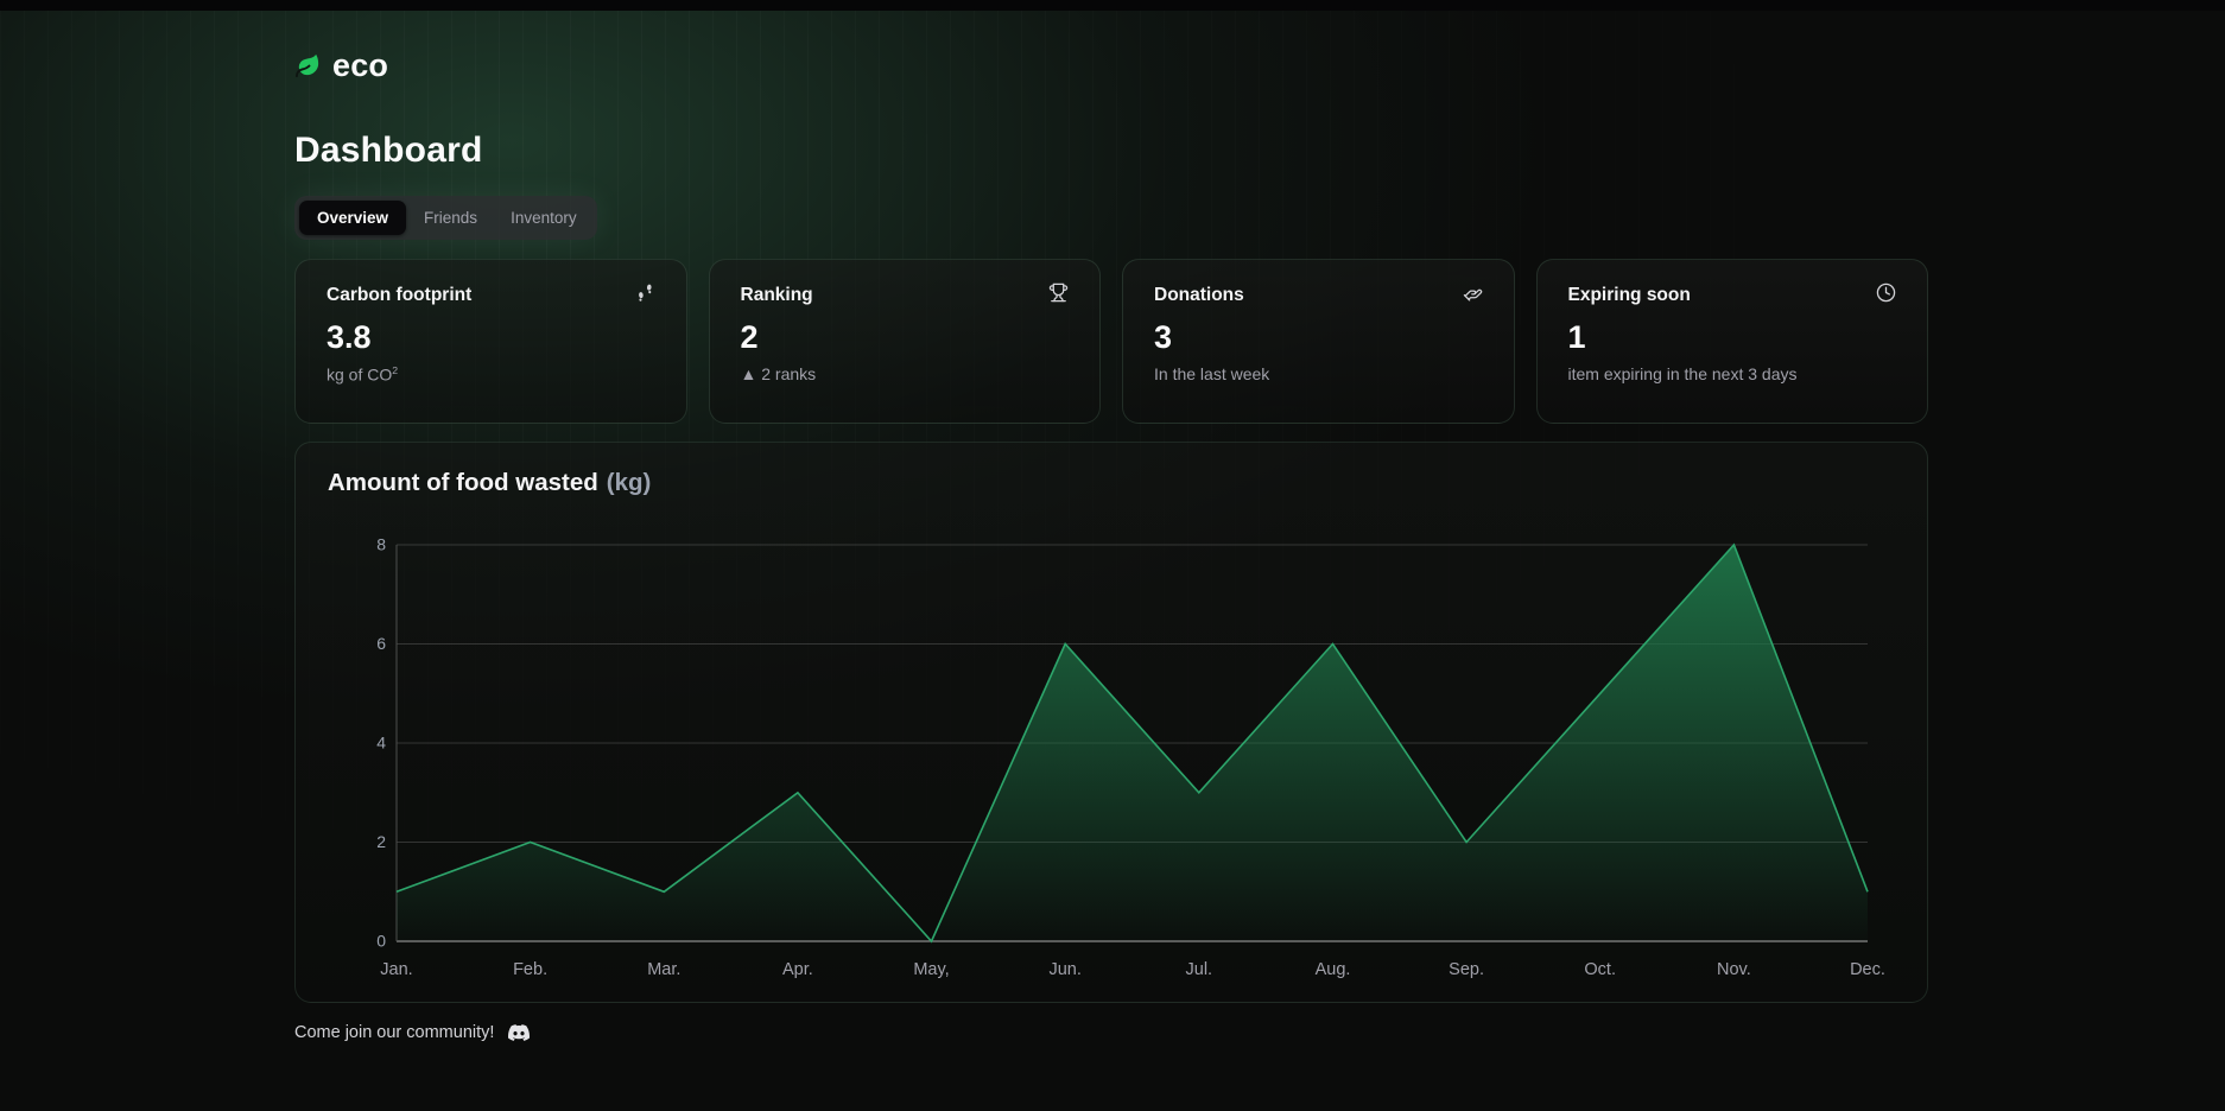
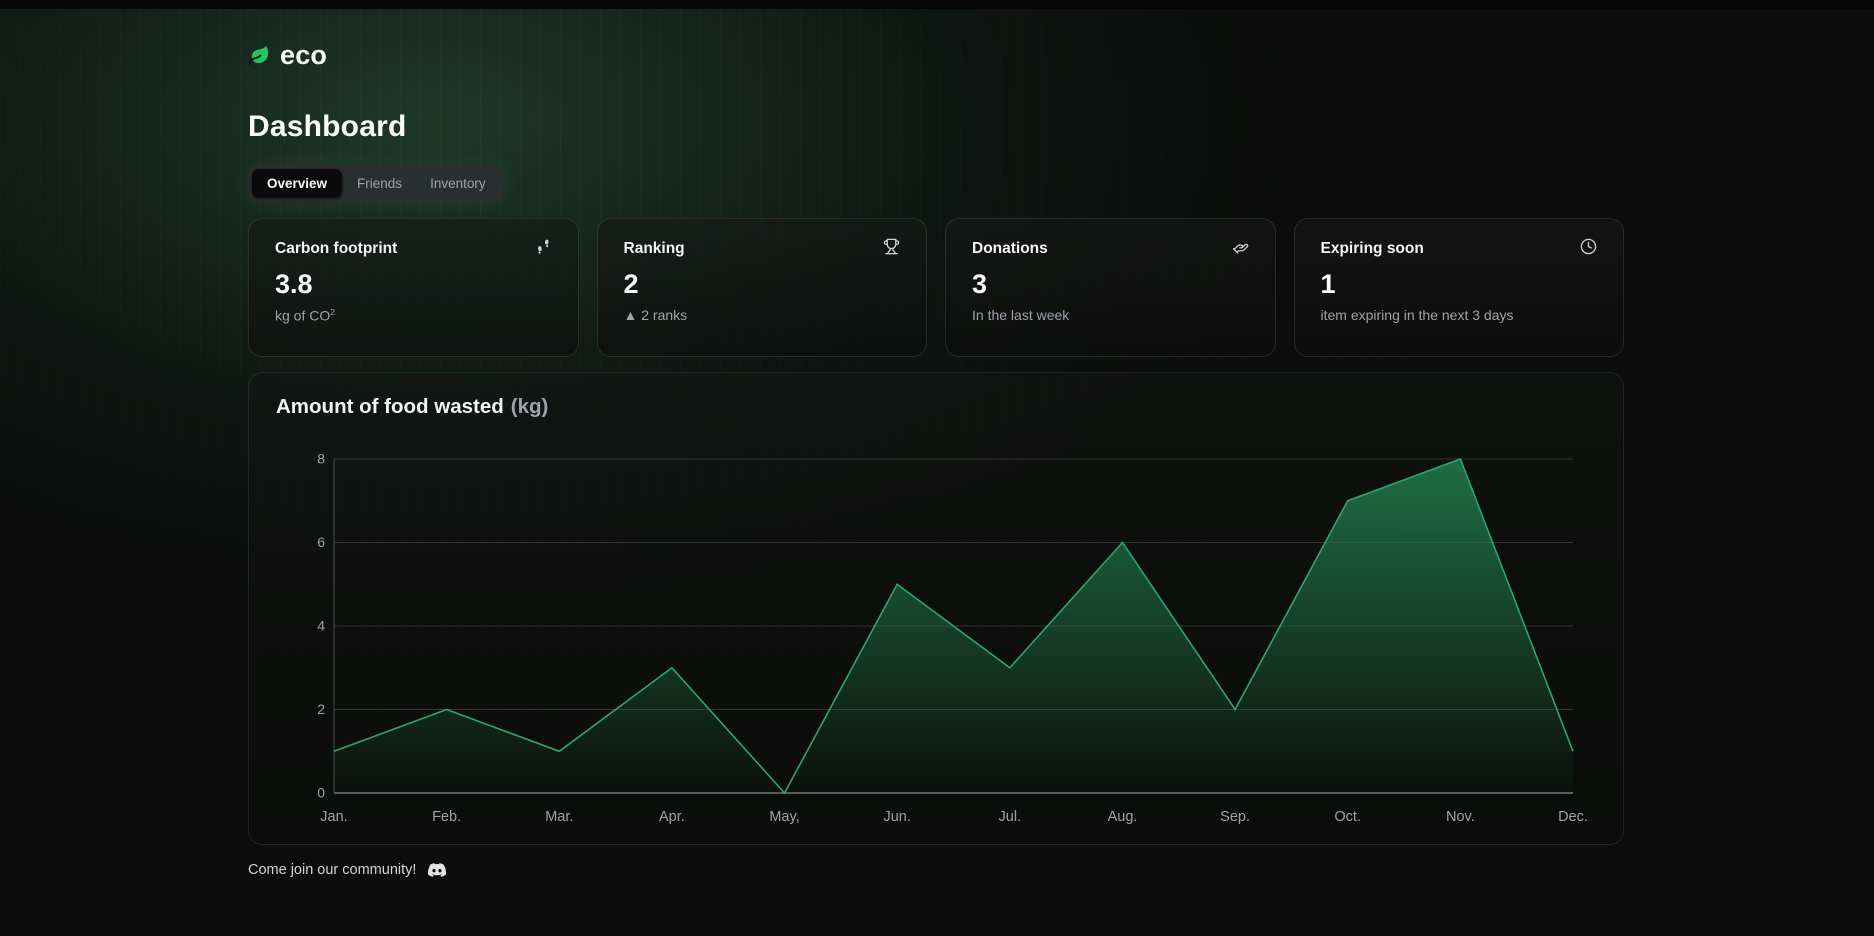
Jun.: 6 -> 5
Oct.: 5 -> 7
